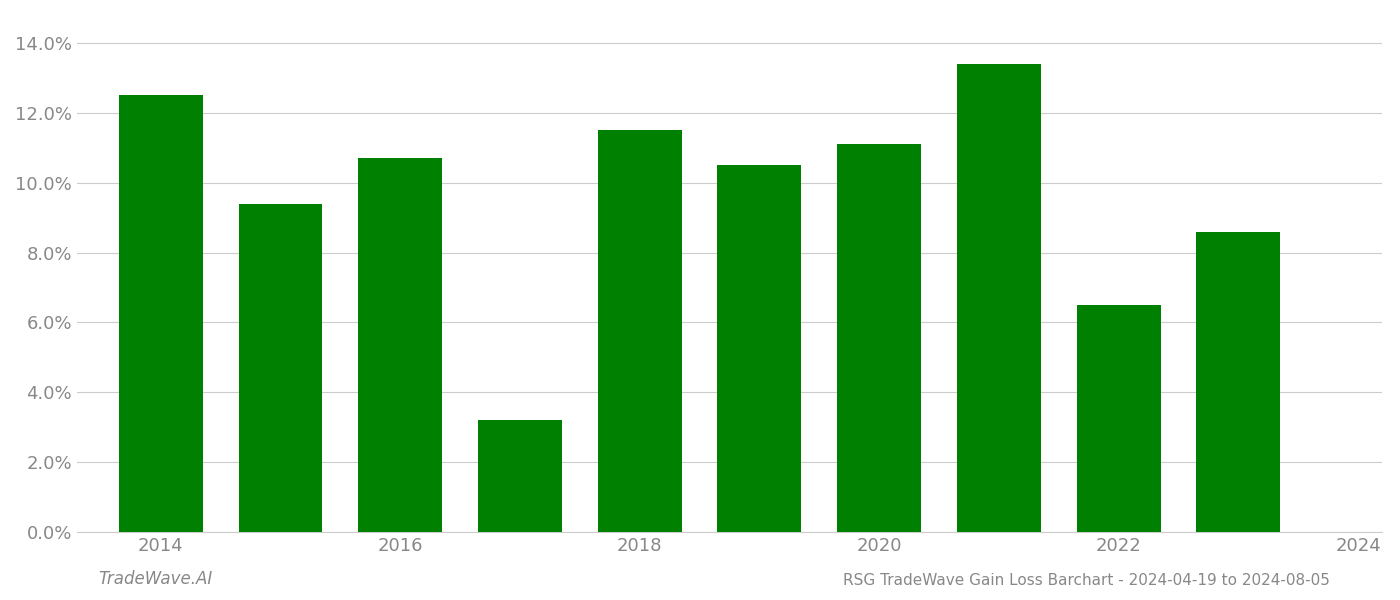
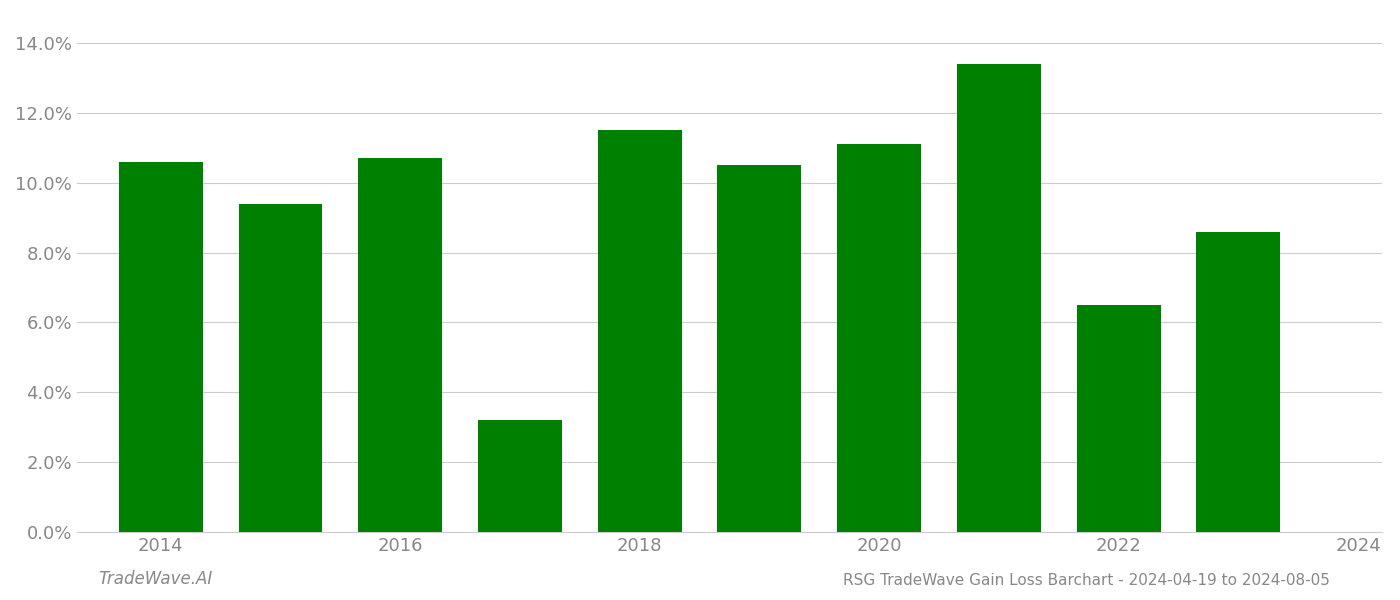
2014: 12.5% -> 10.6%
